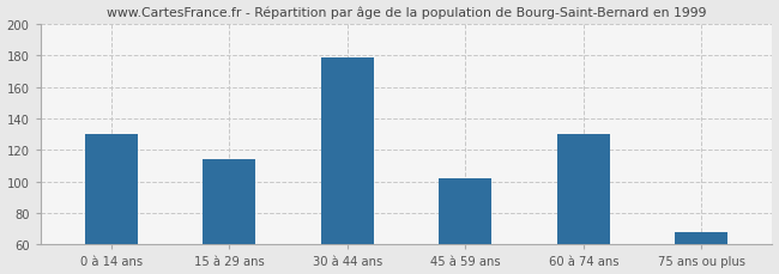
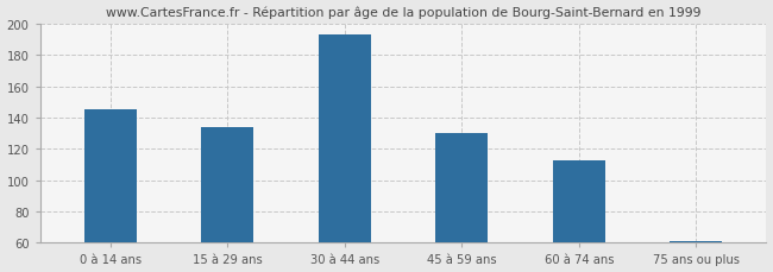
0 à 14 ans: 130 -> 145
15 à 29 ans: 114 -> 134
30 à 44 ans: 179 -> 193
45 à 59 ans: 102 -> 130
60 à 74 ans: 130 -> 113
75 ans ou plus: 68 -> 61
